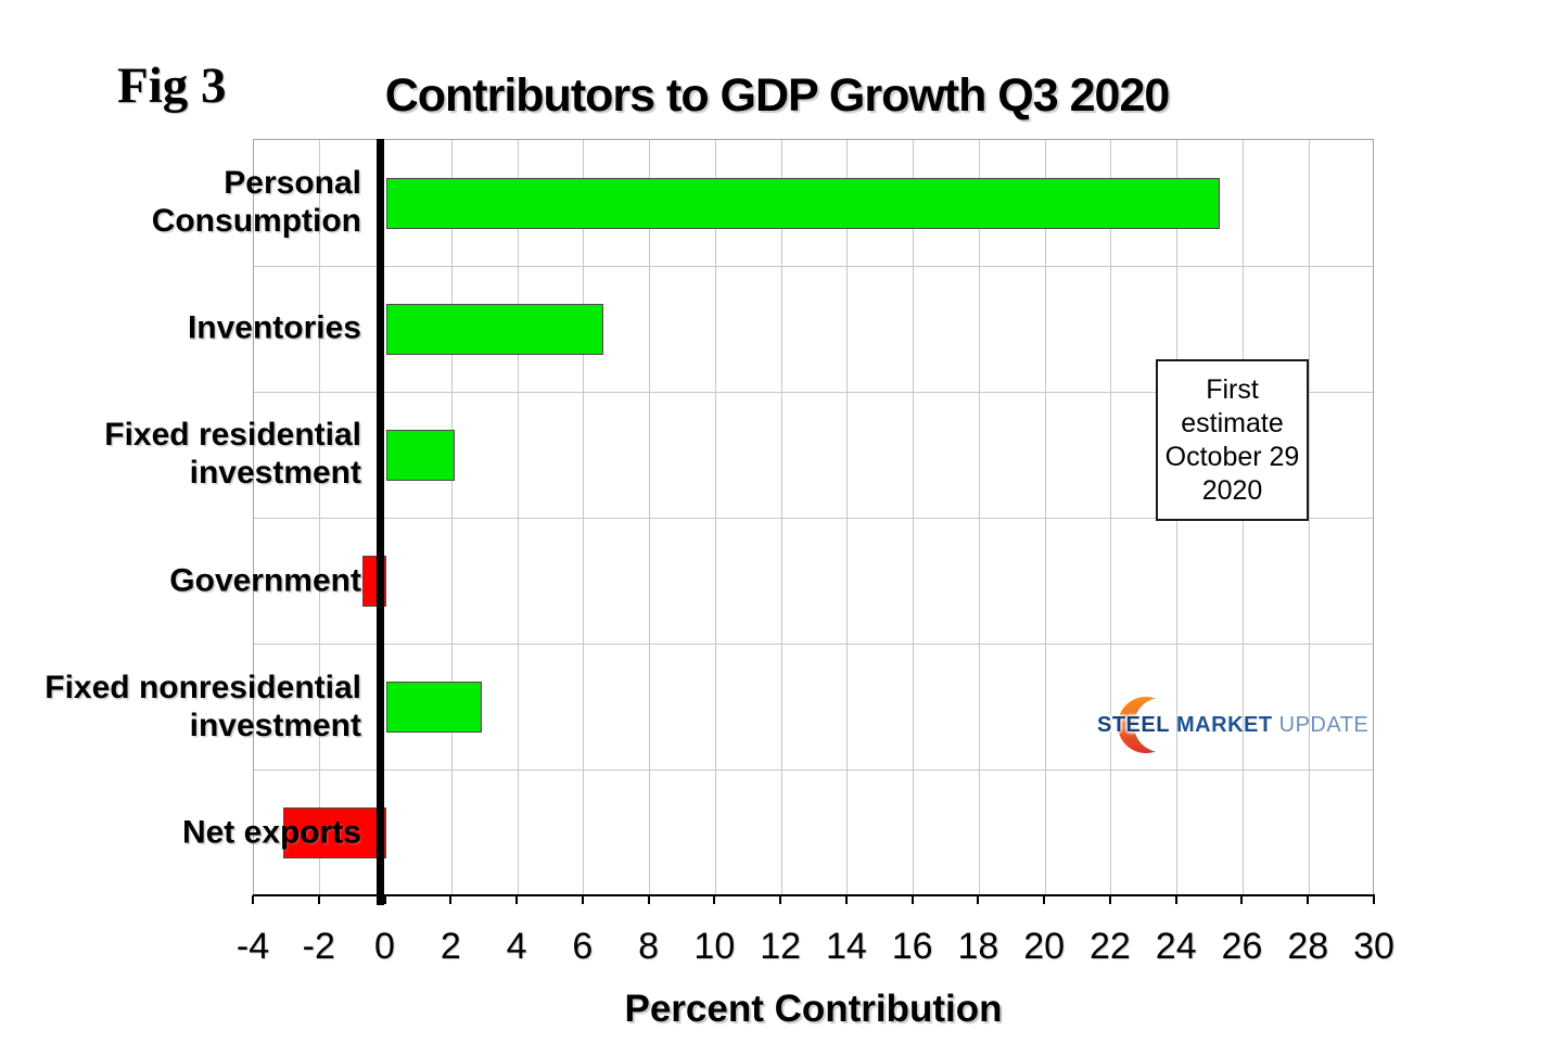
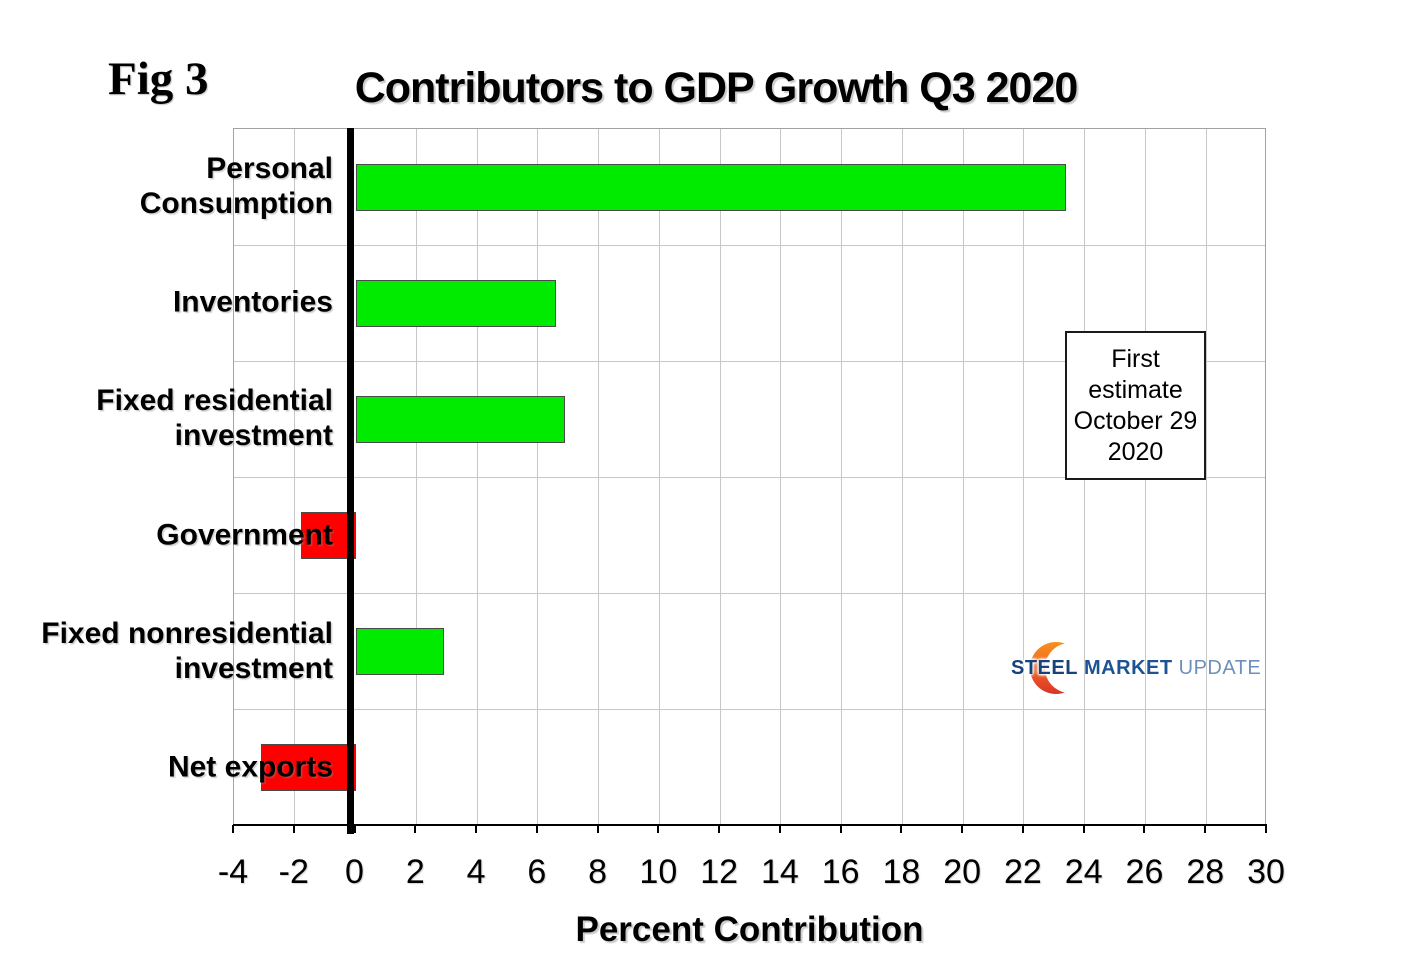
Personal Consumption: 25.3 -> 23.4
Fixed residential investment: 2.1 -> 6.9
Government: -0.7 -> -1.8
